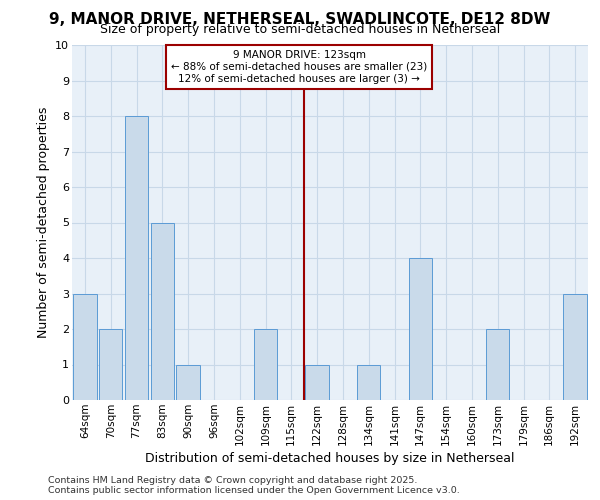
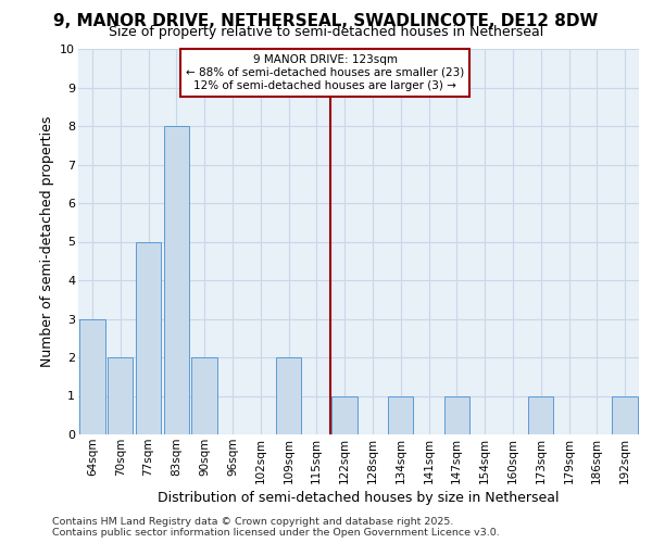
77sqm: 8 -> 5
83sqm: 5 -> 8
90sqm: 1 -> 2
147sqm: 4 -> 1
173sqm: 2 -> 1
192sqm: 3 -> 1
